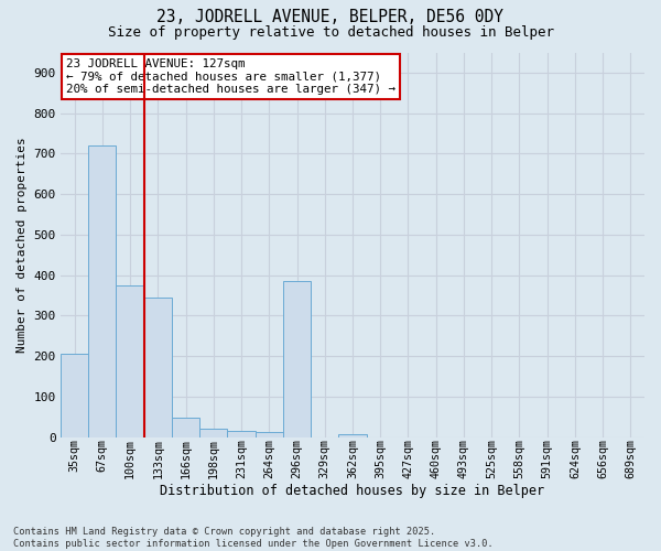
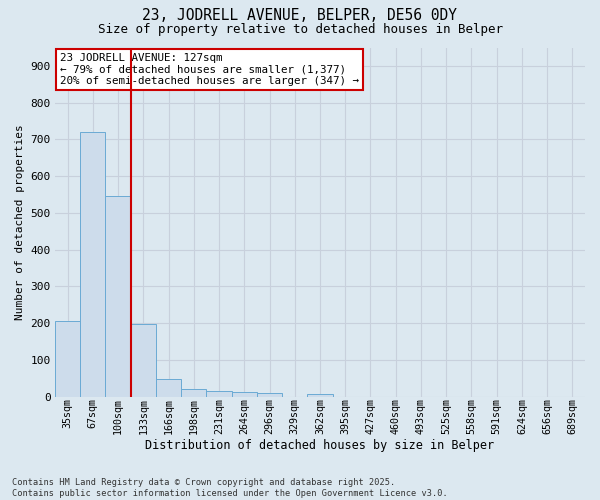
100sqm: 375 -> 545
133sqm: 345 -> 197
296sqm: 385 -> 9
